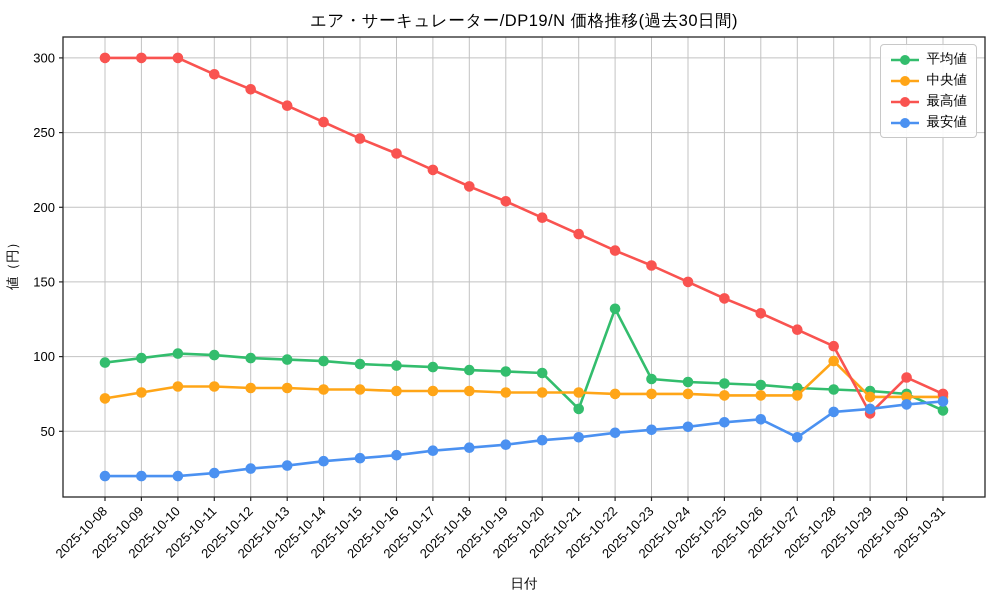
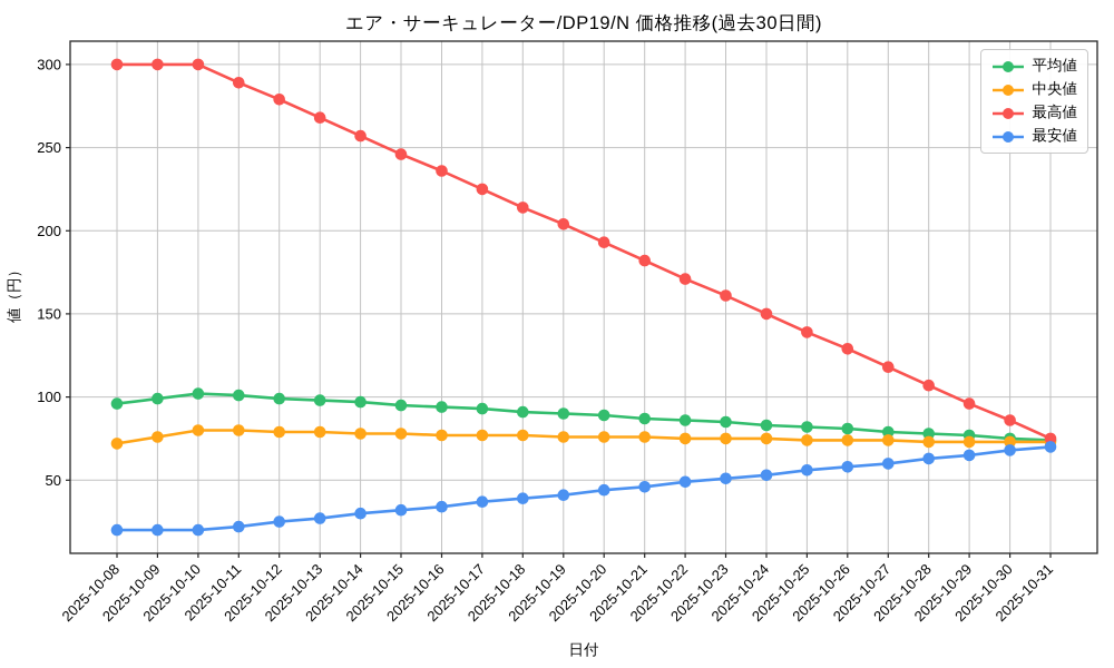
平均値/2025-10-21: 65 -> 87
平均値/2025-10-22: 132 -> 86
最安値/2025-10-27: 46 -> 60
中央値/2025-10-28: 97 -> 73
最高値/2025-10-29: 62 -> 96
平均値/2025-10-31: 64 -> 74
